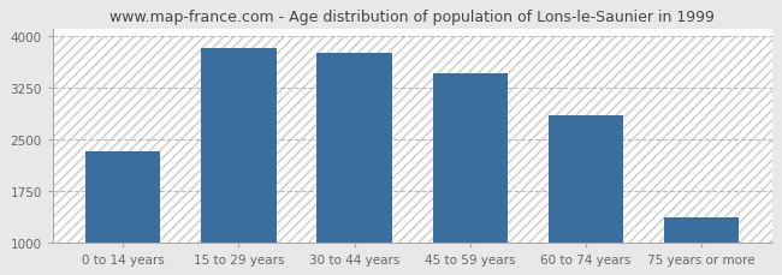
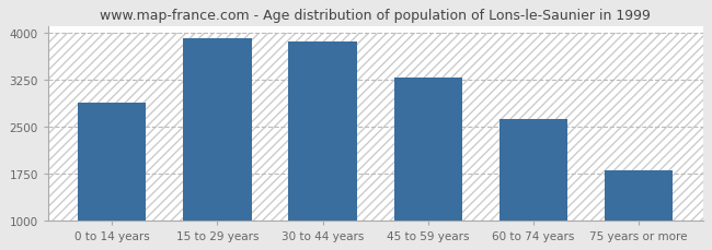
0 to 14 years: 2320 -> 2890
15 to 29 years: 3820 -> 3920
30 to 44 years: 3760 -> 3860
45 to 59 years: 3460 -> 3280
60 to 74 years: 2840 -> 2620
75 years or more: 1360 -> 1800
